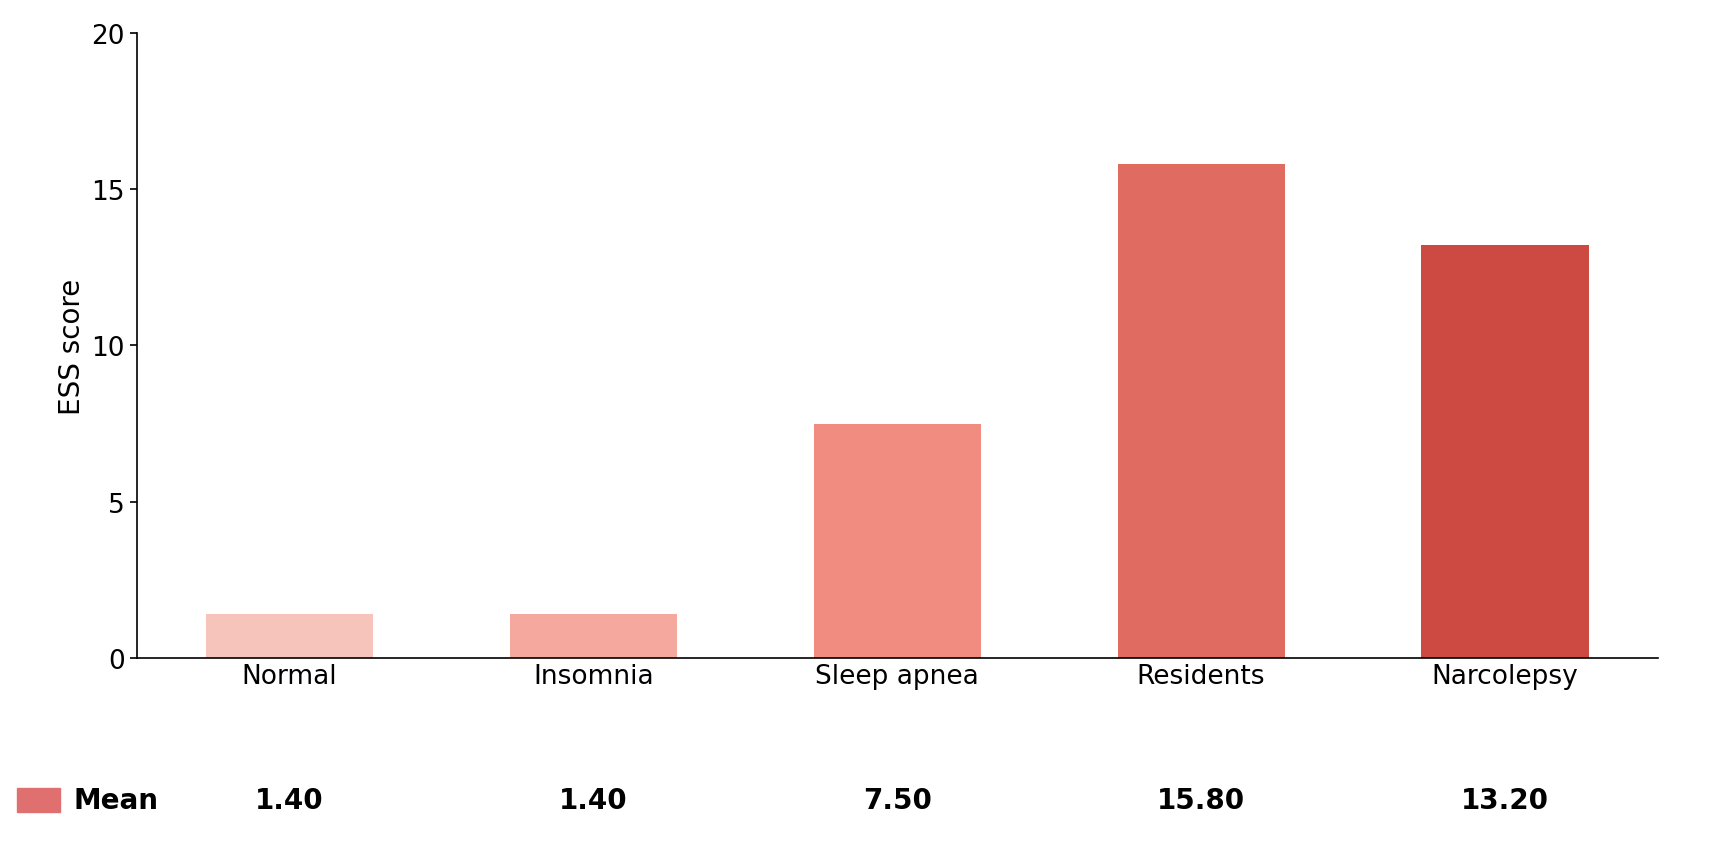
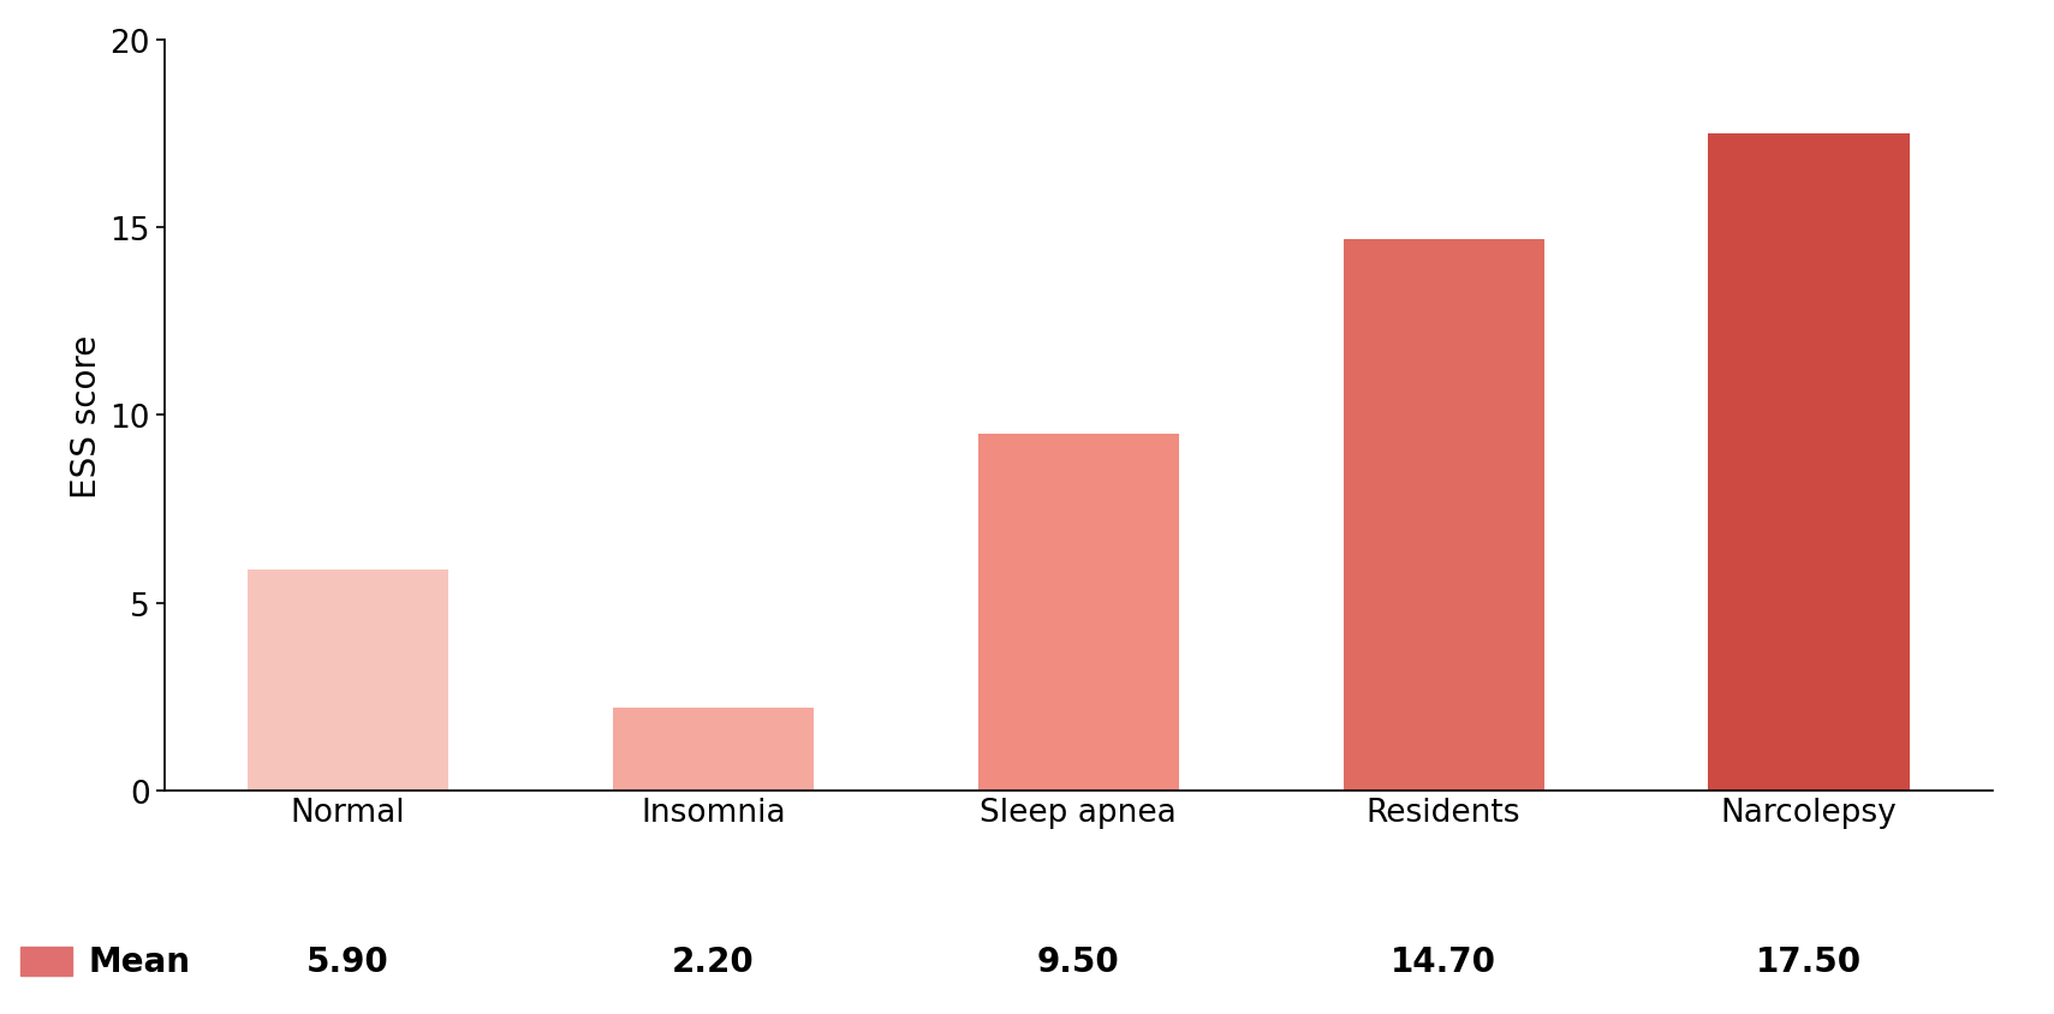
Normal: 1.40 -> 5.90
Insomnia: 1.40 -> 2.20
Sleep apnea: 7.50 -> 9.50
Residents: 15.80 -> 14.70
Narcolepsy: 13.20 -> 17.50
